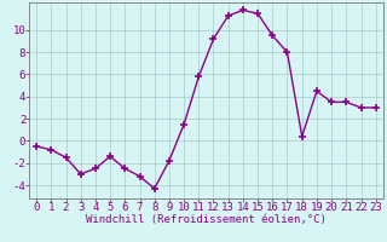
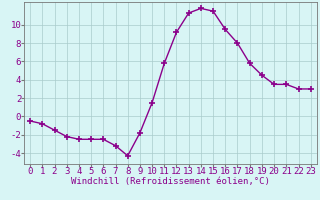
3: -3.0 -> -2.2
5: -1.4 -> -2.5
18: 0.4 -> 5.8
